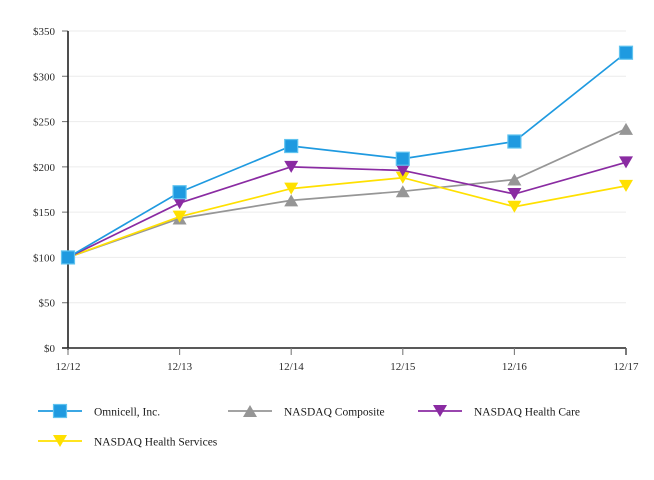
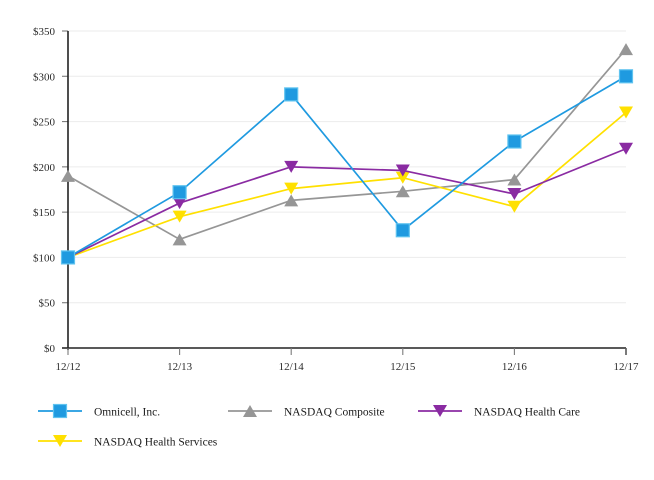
NASDAQ Composite/12/12: $100 -> $190
NASDAQ Composite/12/13: $140 -> $120
Omnicell, Inc./12/14: $220 -> $280
Omnicell, Inc./12/15: $210 -> $130
Omnicell, Inc./12/17: $330 -> $300
NASDAQ Composite/12/17: $240 -> $330
NASDAQ Health Care/12/17: $200 -> $220
NASDAQ Health Services/12/17: $180 -> $260
